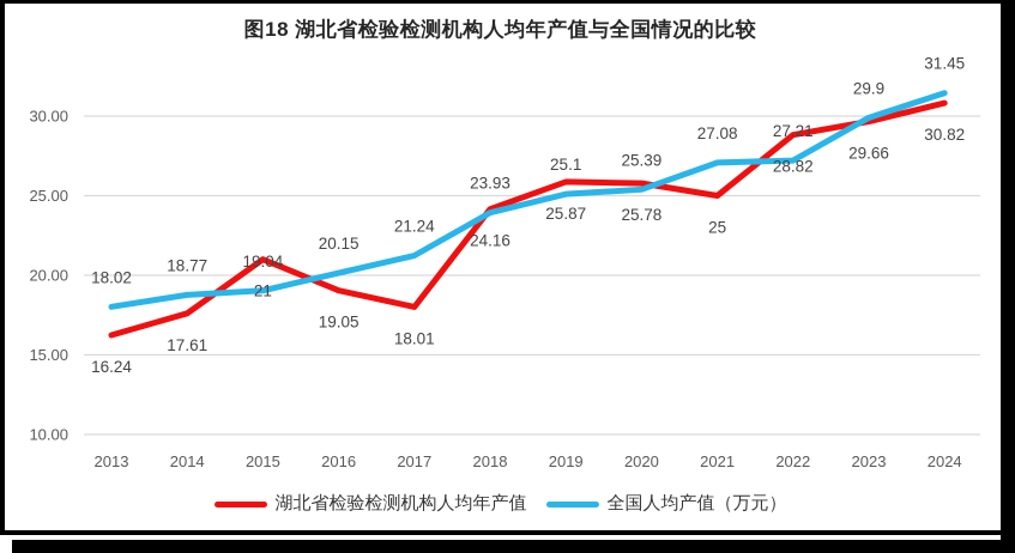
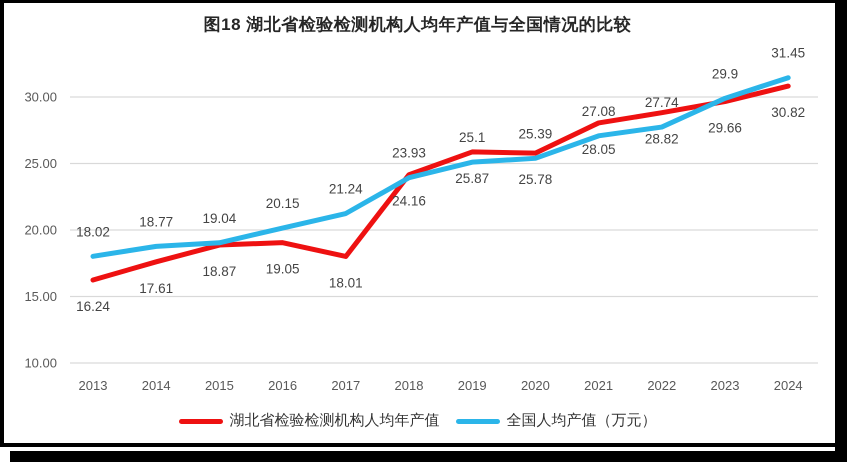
湖北省检验检测机构人均年产值/2015: 21 -> 18.87
湖北省检验检测机构人均年产值/2021: 25 -> 28.05
全国人均产值（万元）/2022: 27.21 -> 27.74
